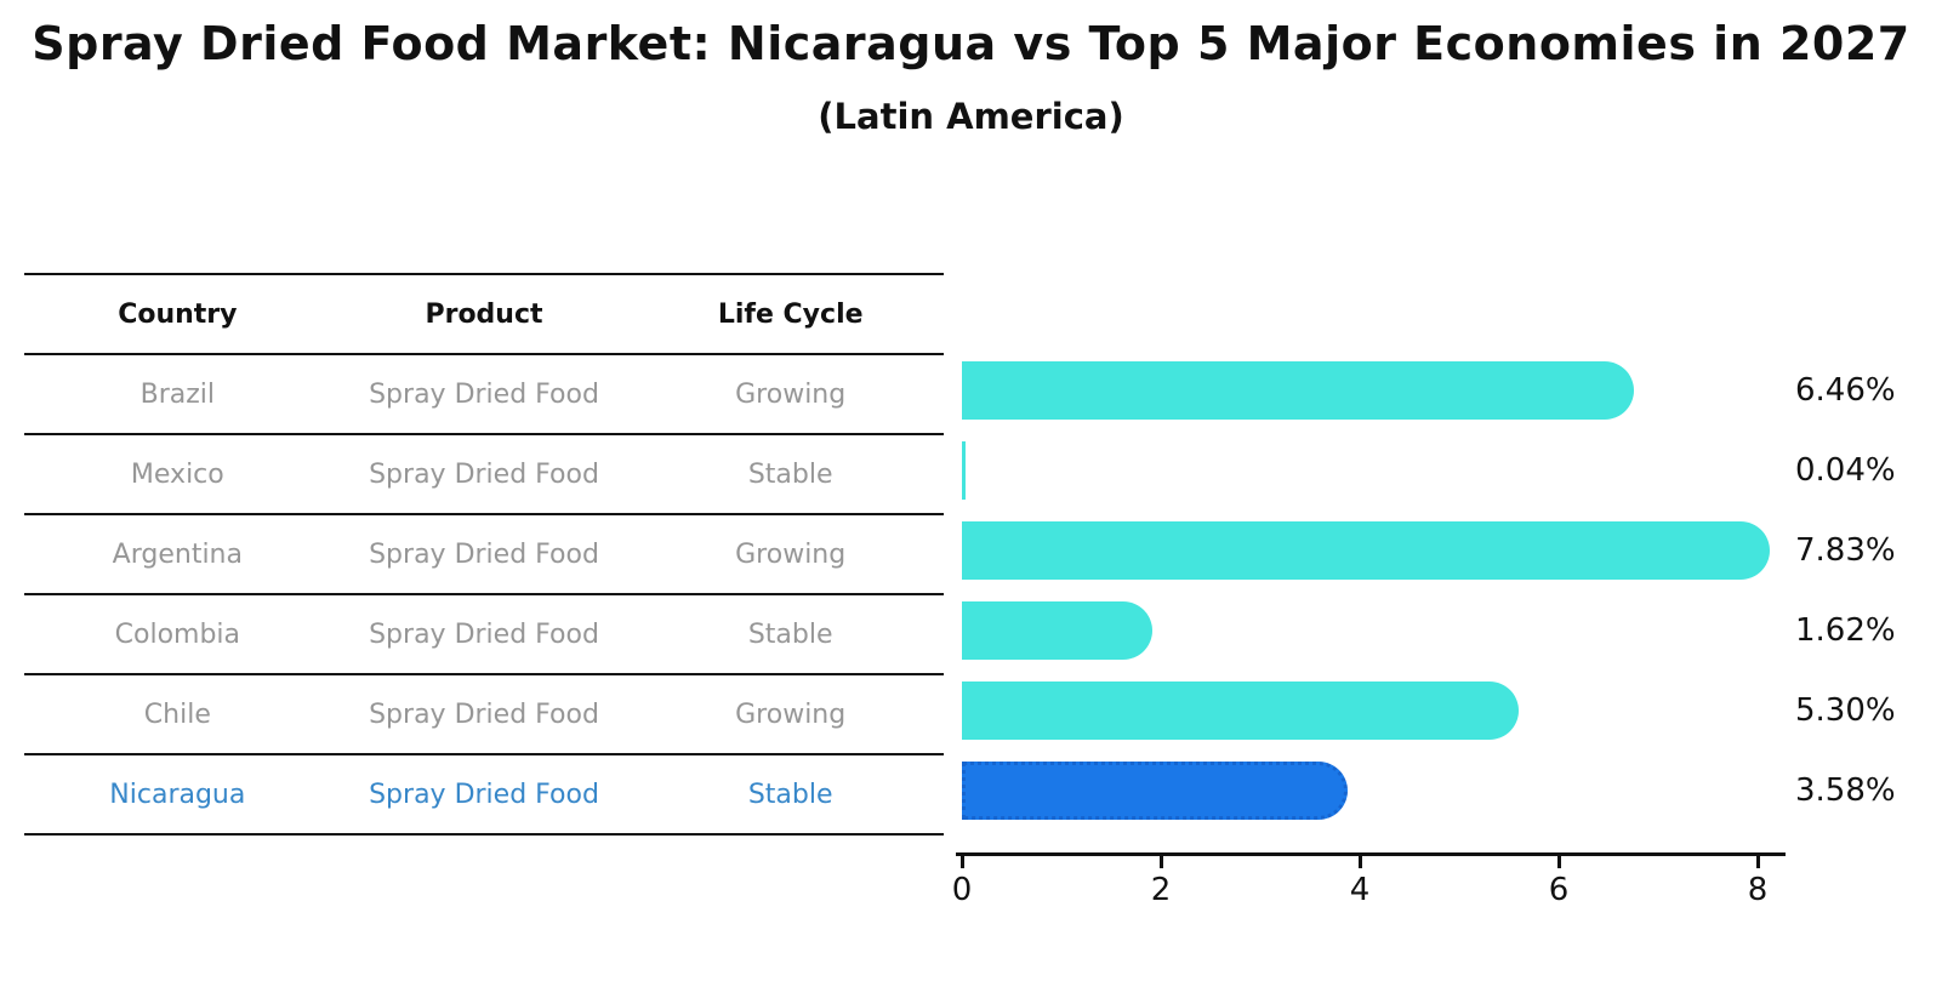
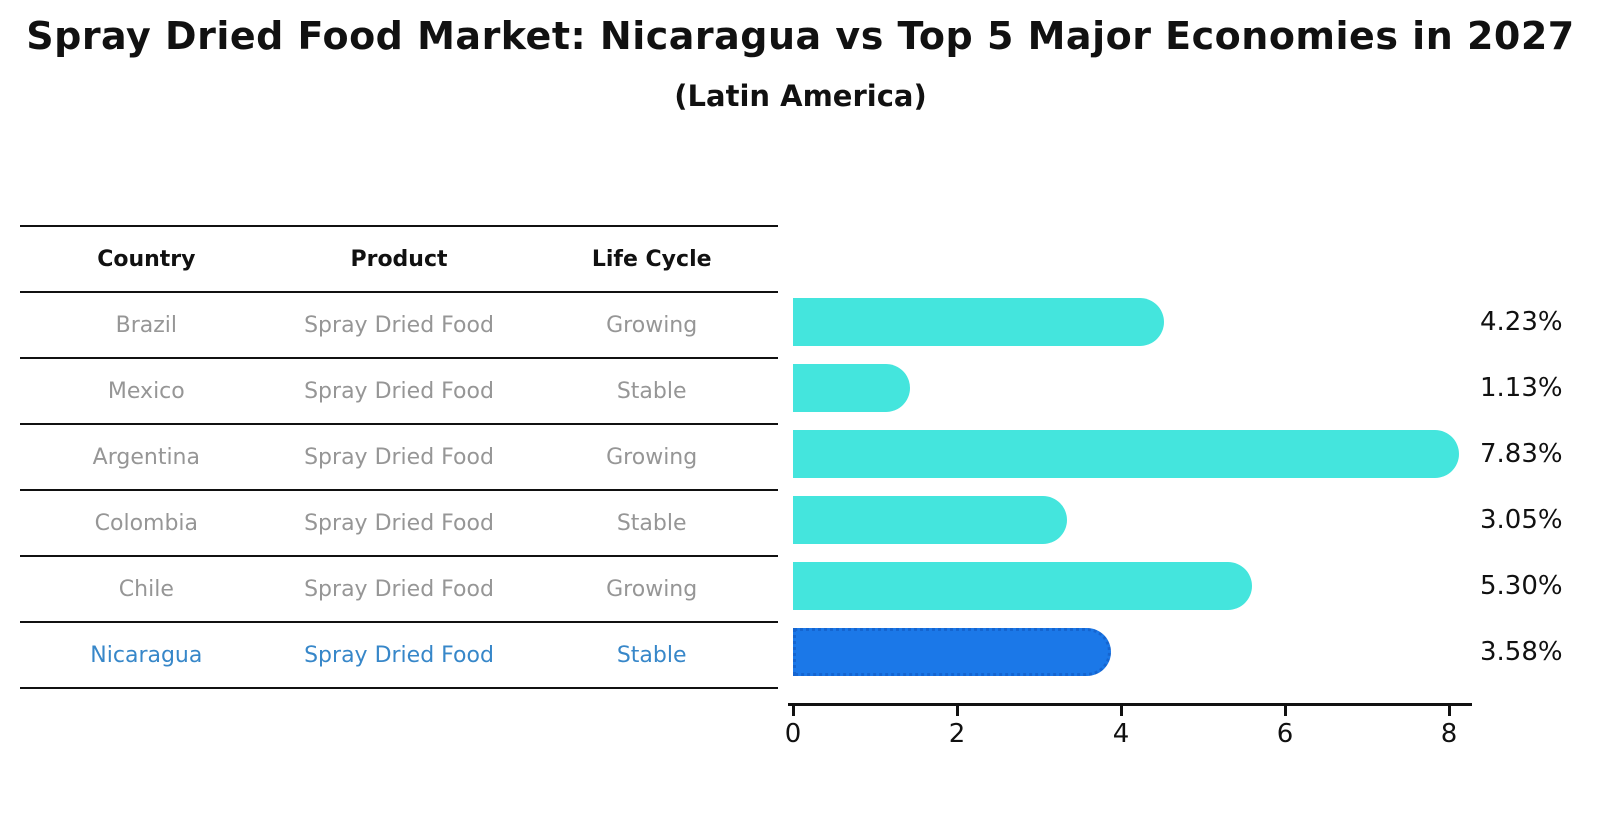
Brazil: 6.46% -> 4.23%
Mexico: 0.04% -> 1.13%
Colombia: 1.62% -> 3.05%
